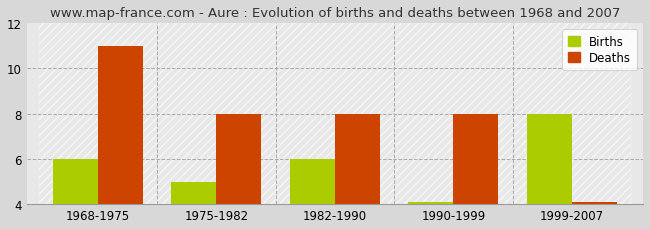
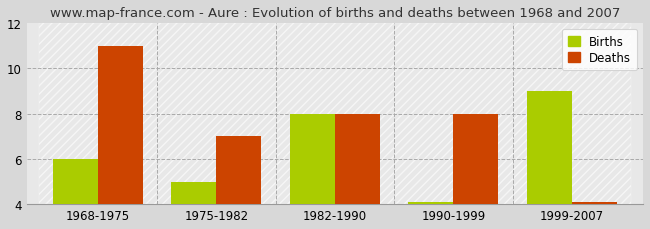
Deaths/1975-1982: 8.0 -> 7.0
Births/1982-1990: 6.0 -> 8.0
Births/1999-2007: 8.0 -> 9.0
